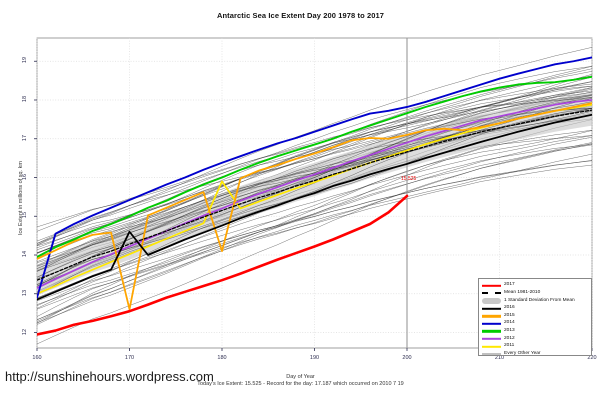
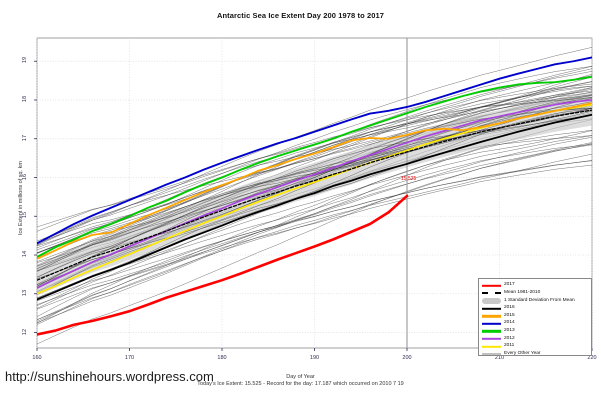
2014/160: 12.9 -> 14.3
2016/170: 14.6 -> 13.8
2015/170: 12.6 -> 14.8
2015/180: 14.1 -> 15.8
2011/180: 15.9 -> 15.0
